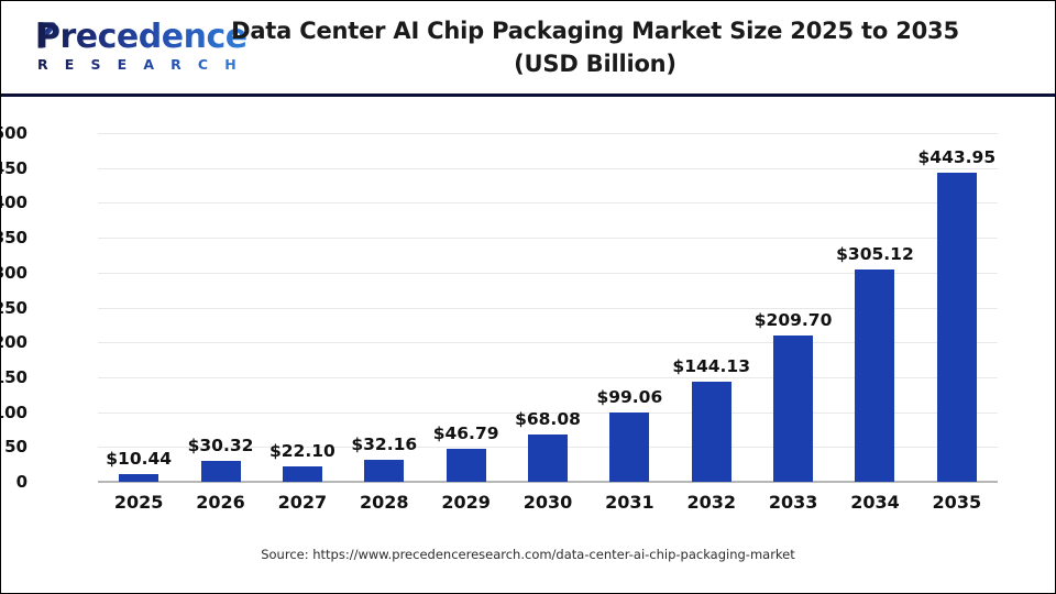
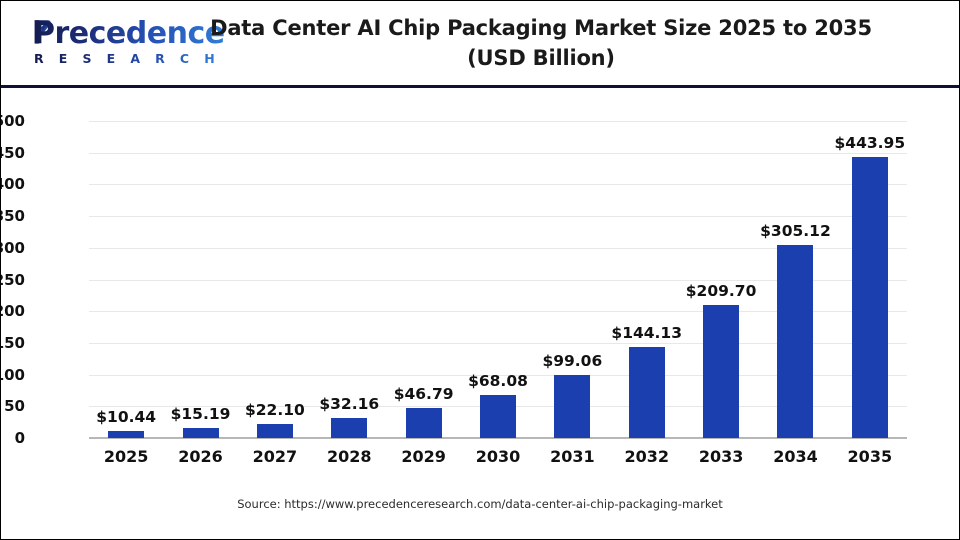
2026: $30.32 -> $15.19
